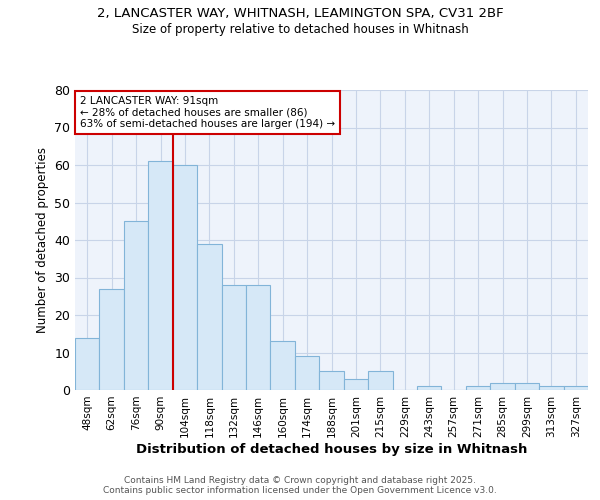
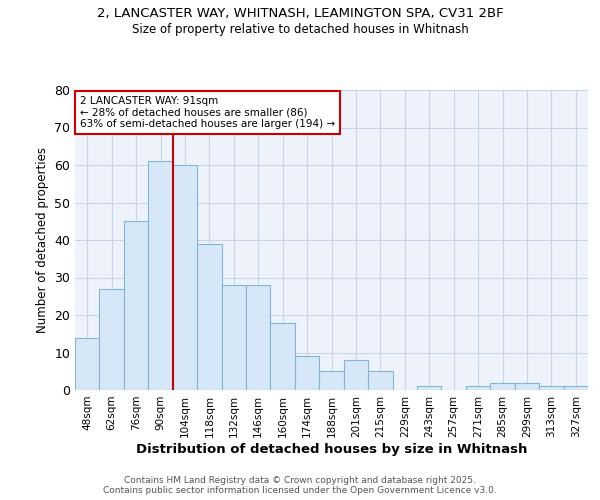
160sqm: 13 -> 18
201sqm: 3 -> 8
